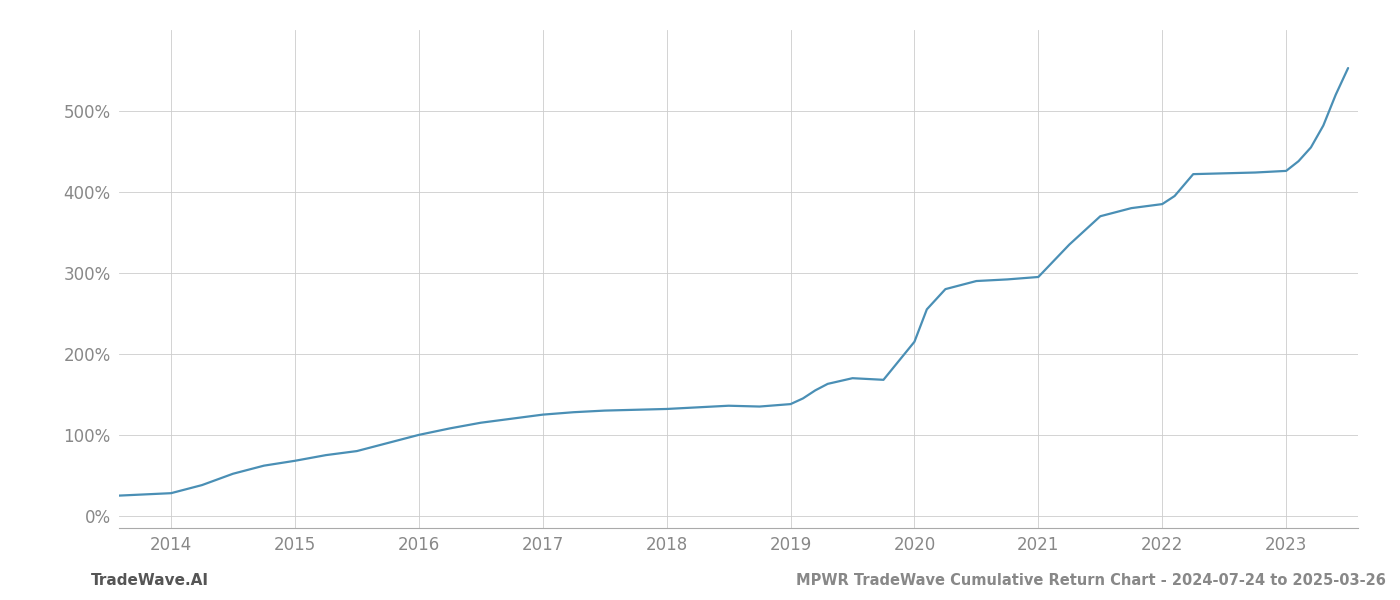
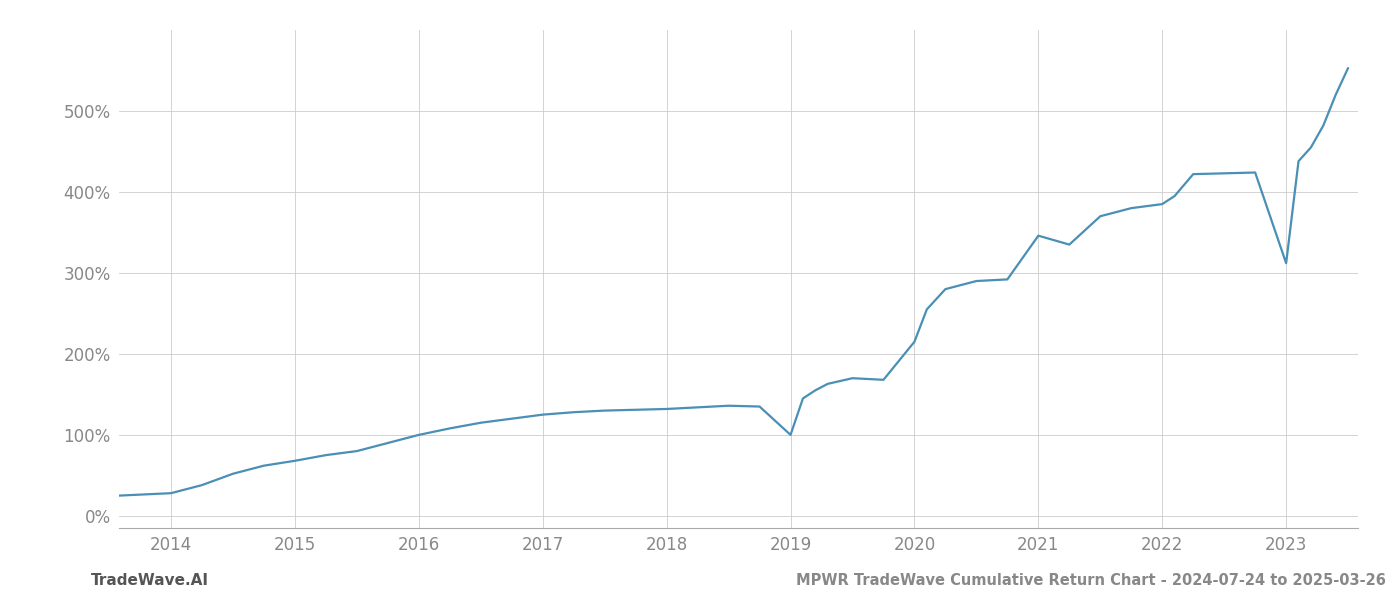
2019: 138% -> 100%
2021: 295% -> 346%
2023: 426% -> 312%
